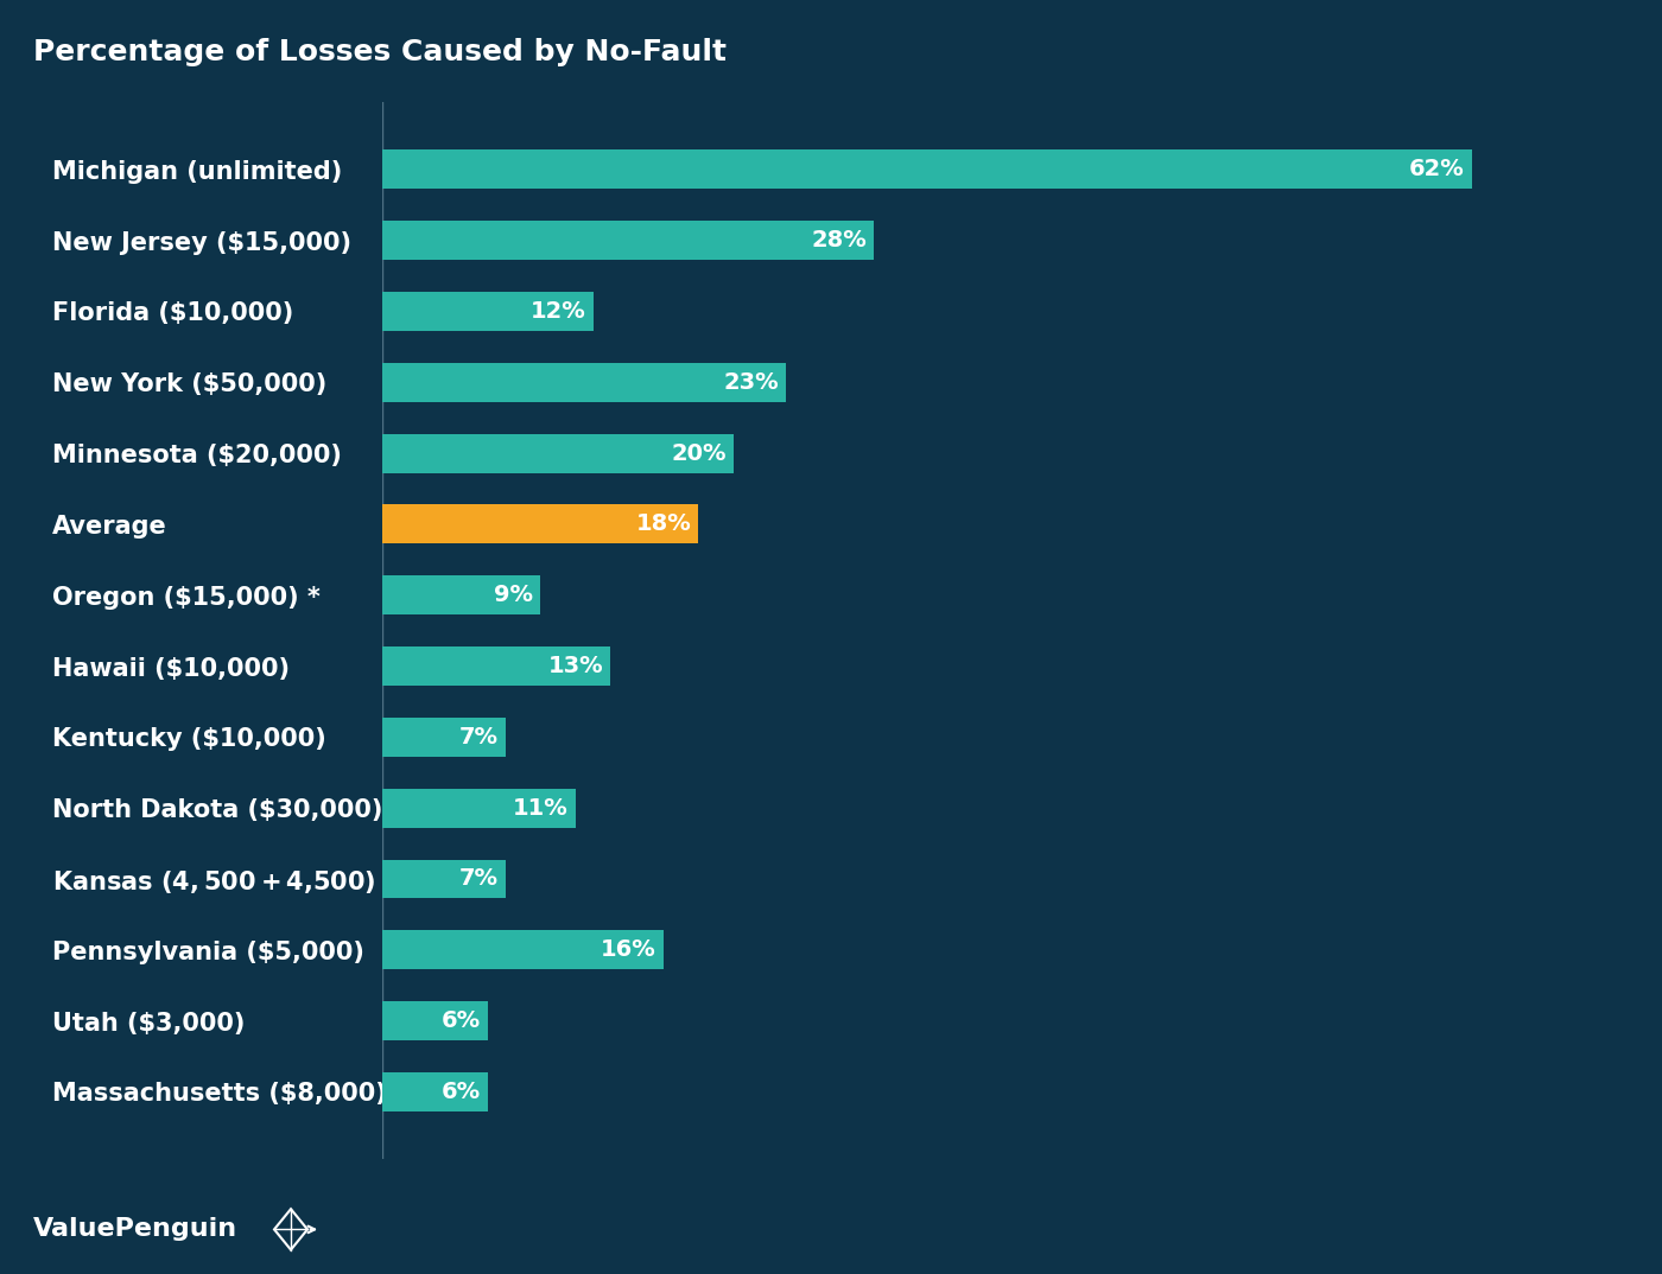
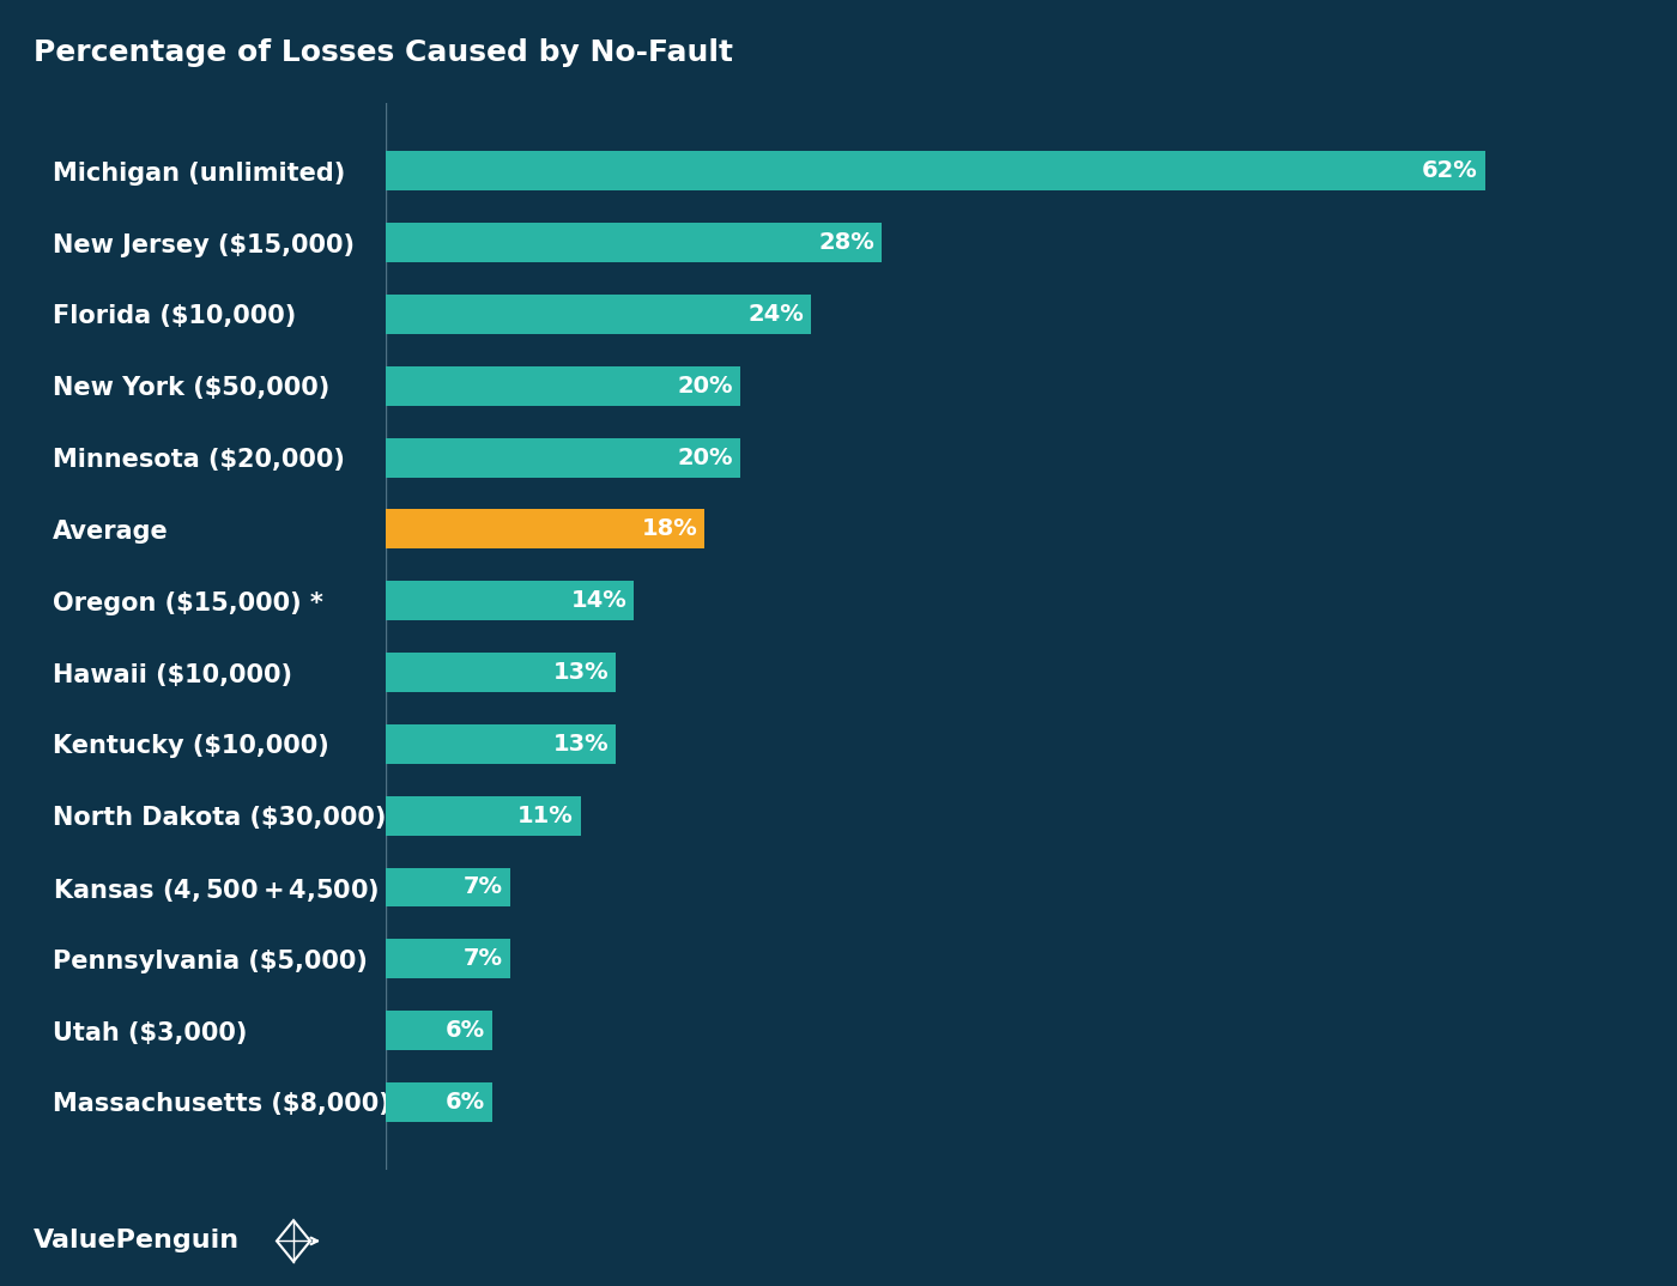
Florida ($10,000): 12% -> 24%
New York ($50,000): 23% -> 20%
Oregon ($15,000) *: 9% -> 14%
Kentucky ($10,000): 7% -> 13%
Pennsylvania ($5,000): 16% -> 7%
